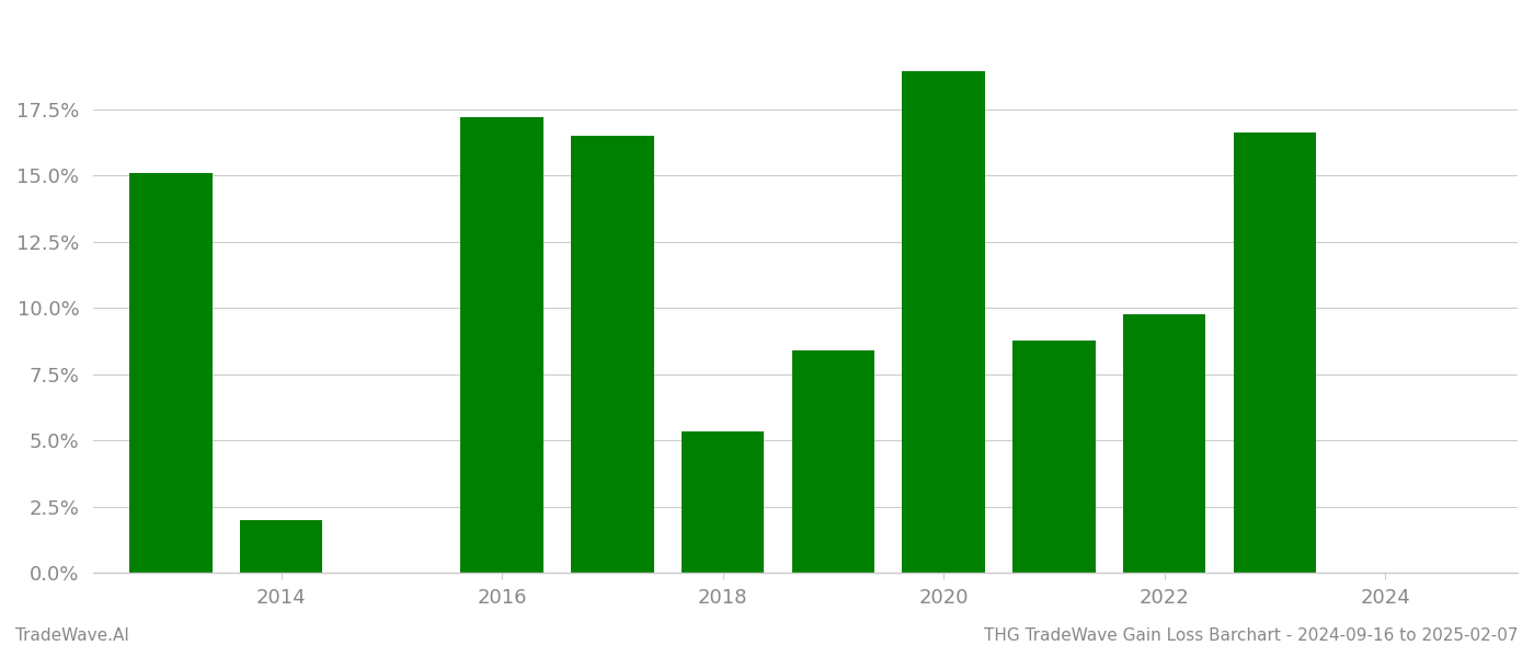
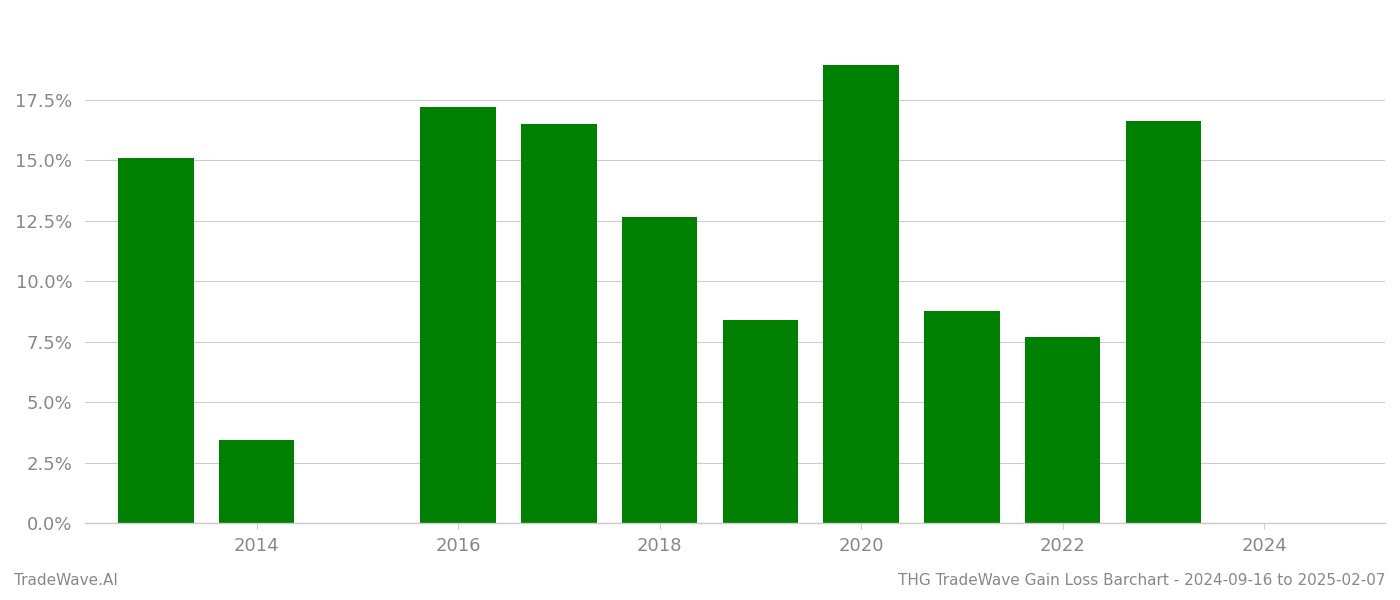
2014: 2.00% -> 3.45%
2018: 5.35% -> 12.65%
2022: 9.75% -> 7.70%
